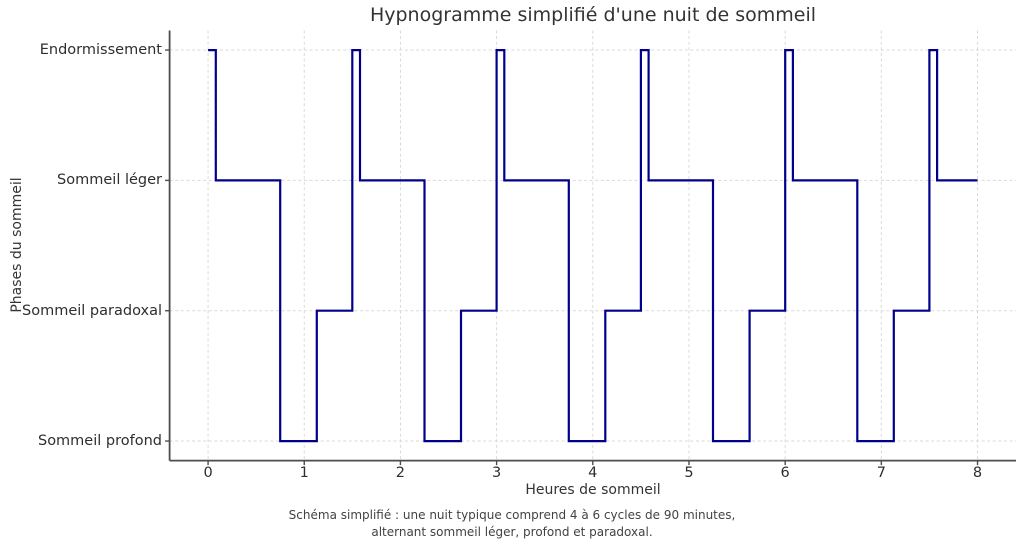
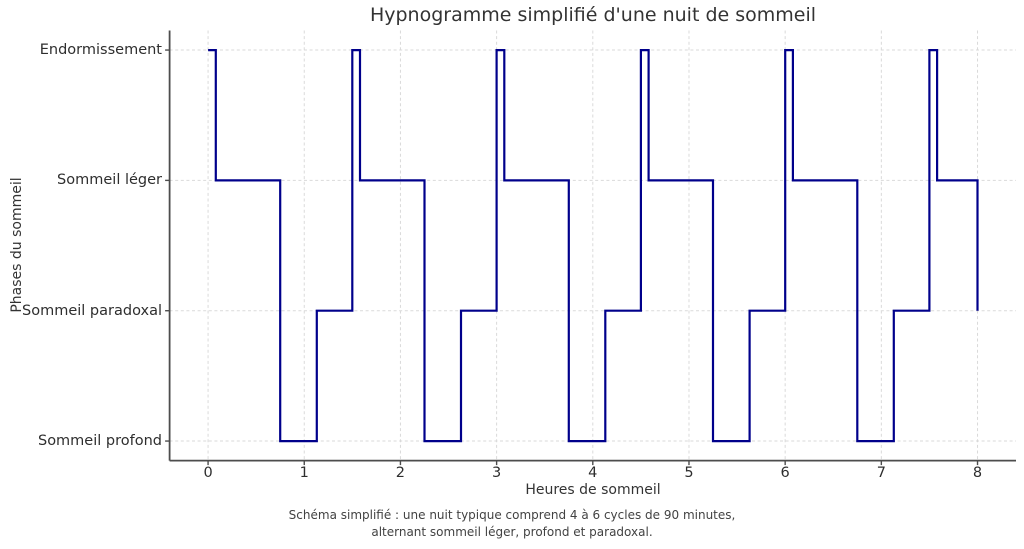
8: 3 -> 2
